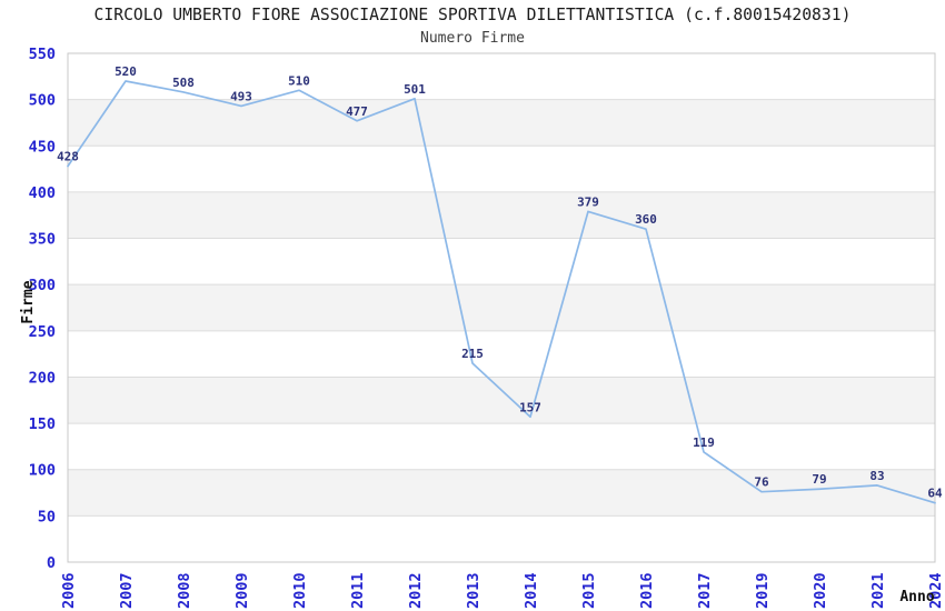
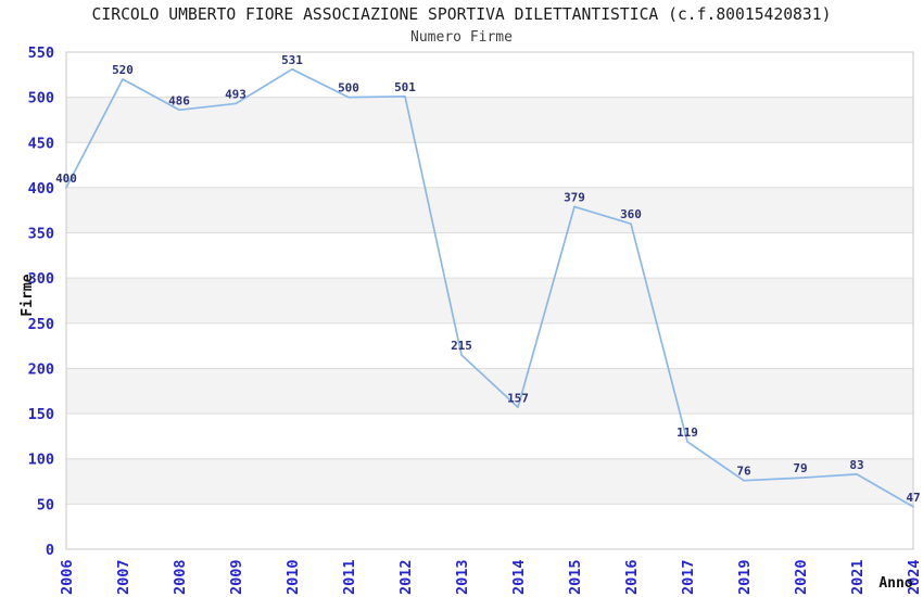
2006: 428 -> 400
2008: 508 -> 486
2010: 510 -> 531
2011: 477 -> 500
2024: 64 -> 47
